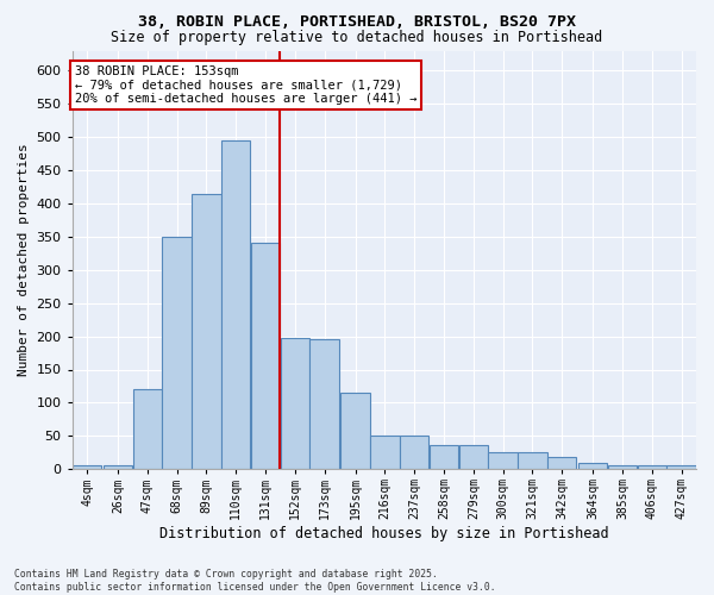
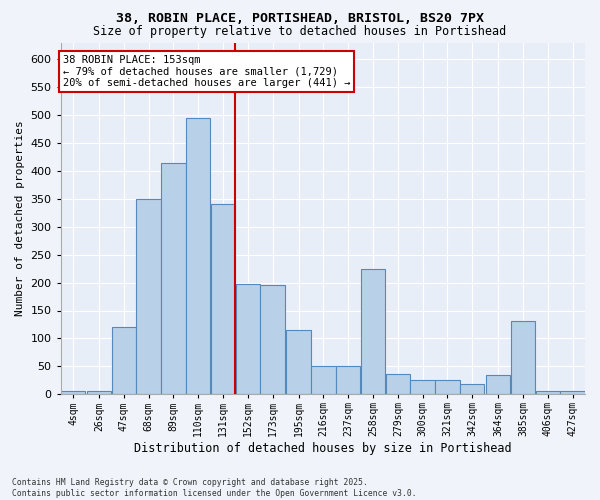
258sqm: 36 -> 224
364sqm: 10 -> 34
385sqm: 5 -> 132
